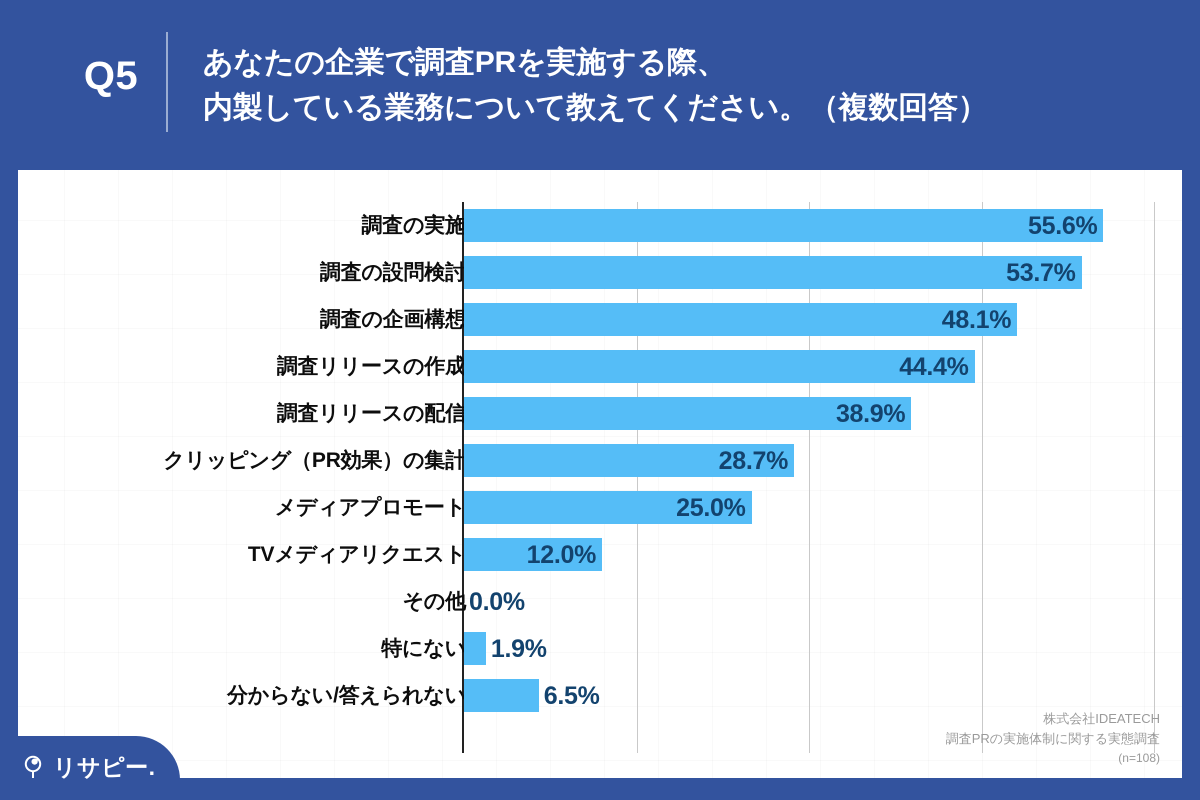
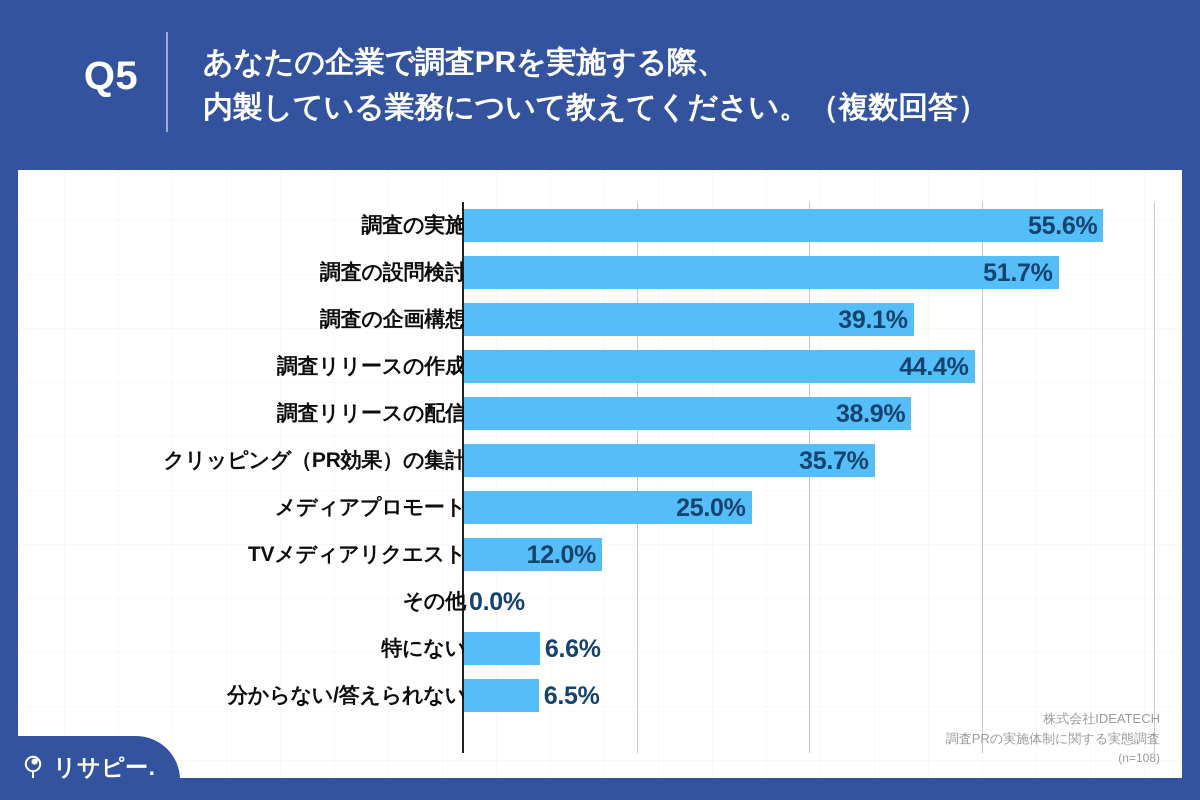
調査の設問検討: 53.7% -> 51.7%
調査の企画構想: 48.1% -> 39.1%
クリッピング（PR効果）の集計: 28.7% -> 35.7%
特にない: 1.9% -> 6.6%
